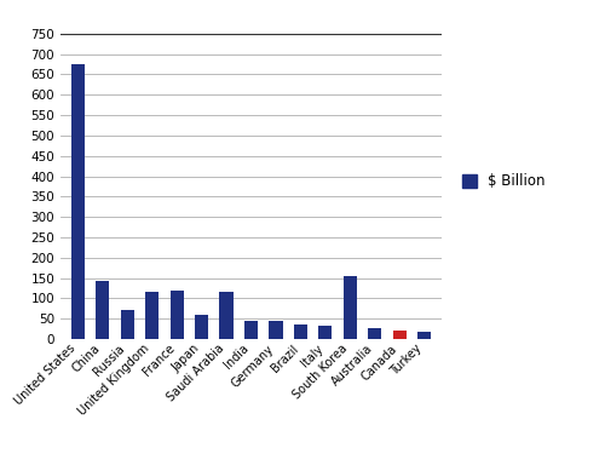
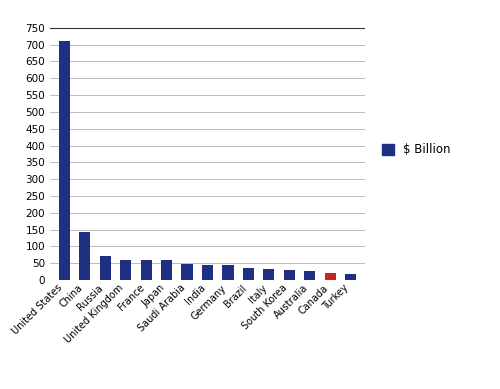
United States: 675 -> 711
United Kingdom: 115 -> 61
France: 120 -> 61
Saudi Arabia: 115 -> 48
South Korea: 155 -> 31
